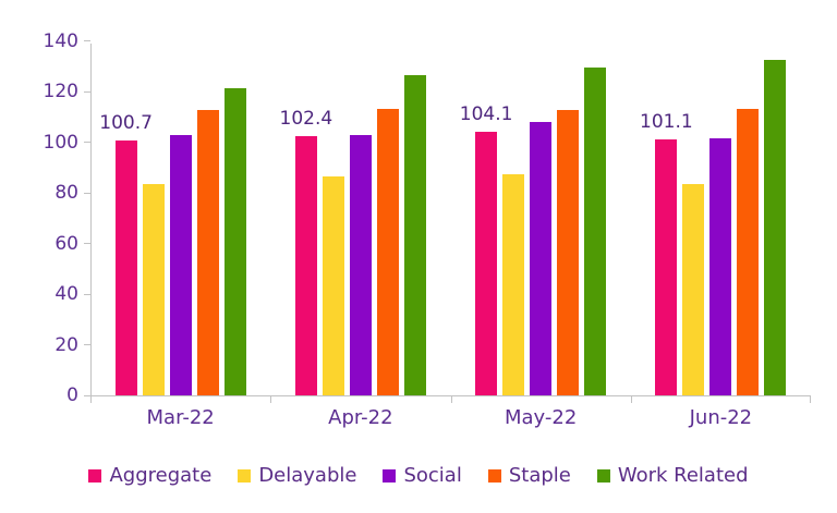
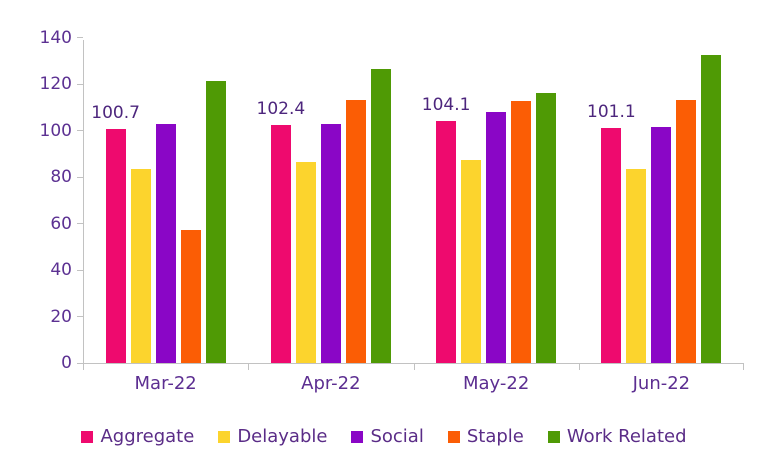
Staple/Mar-22: 112 -> 57
Work Related/May-22: 130 -> 116
